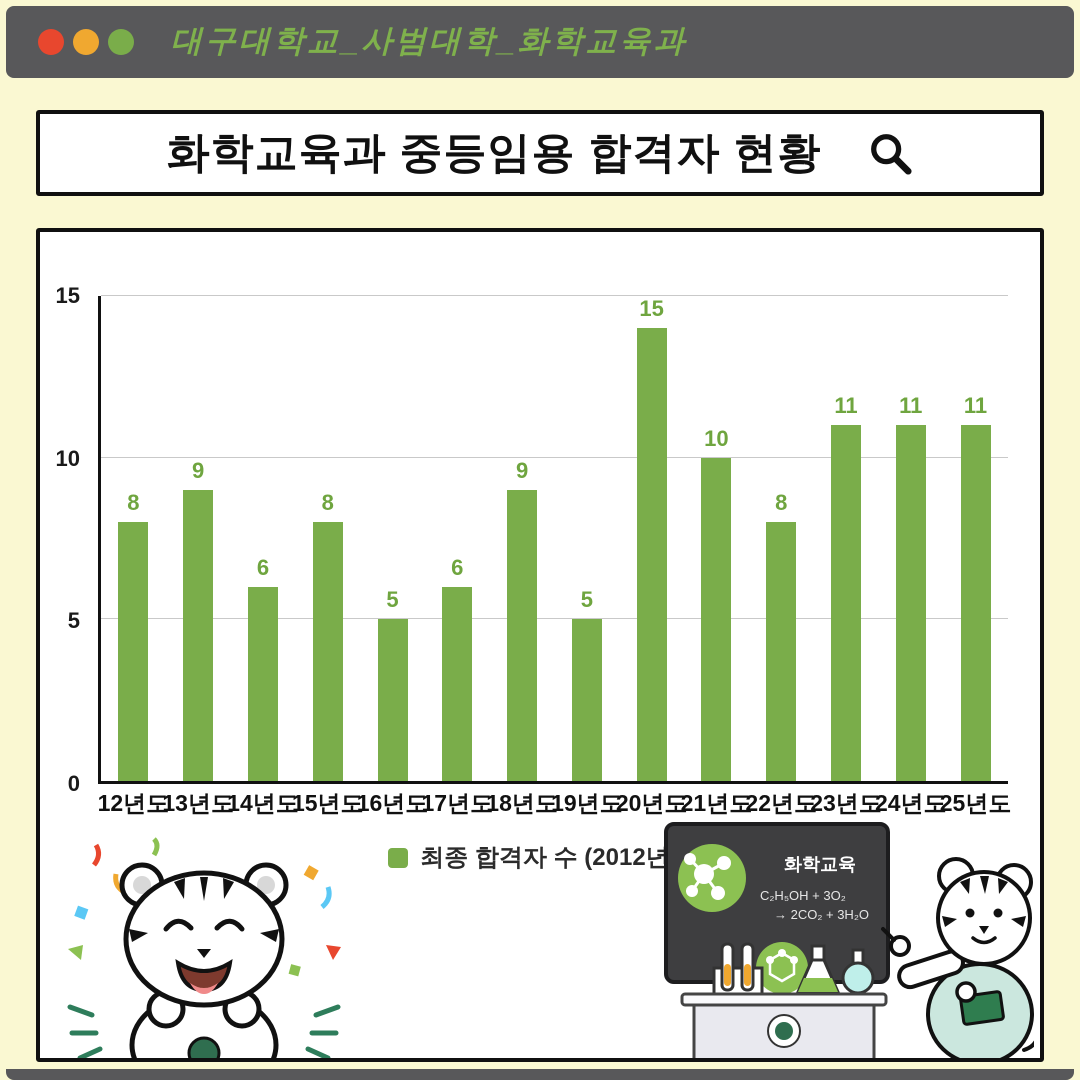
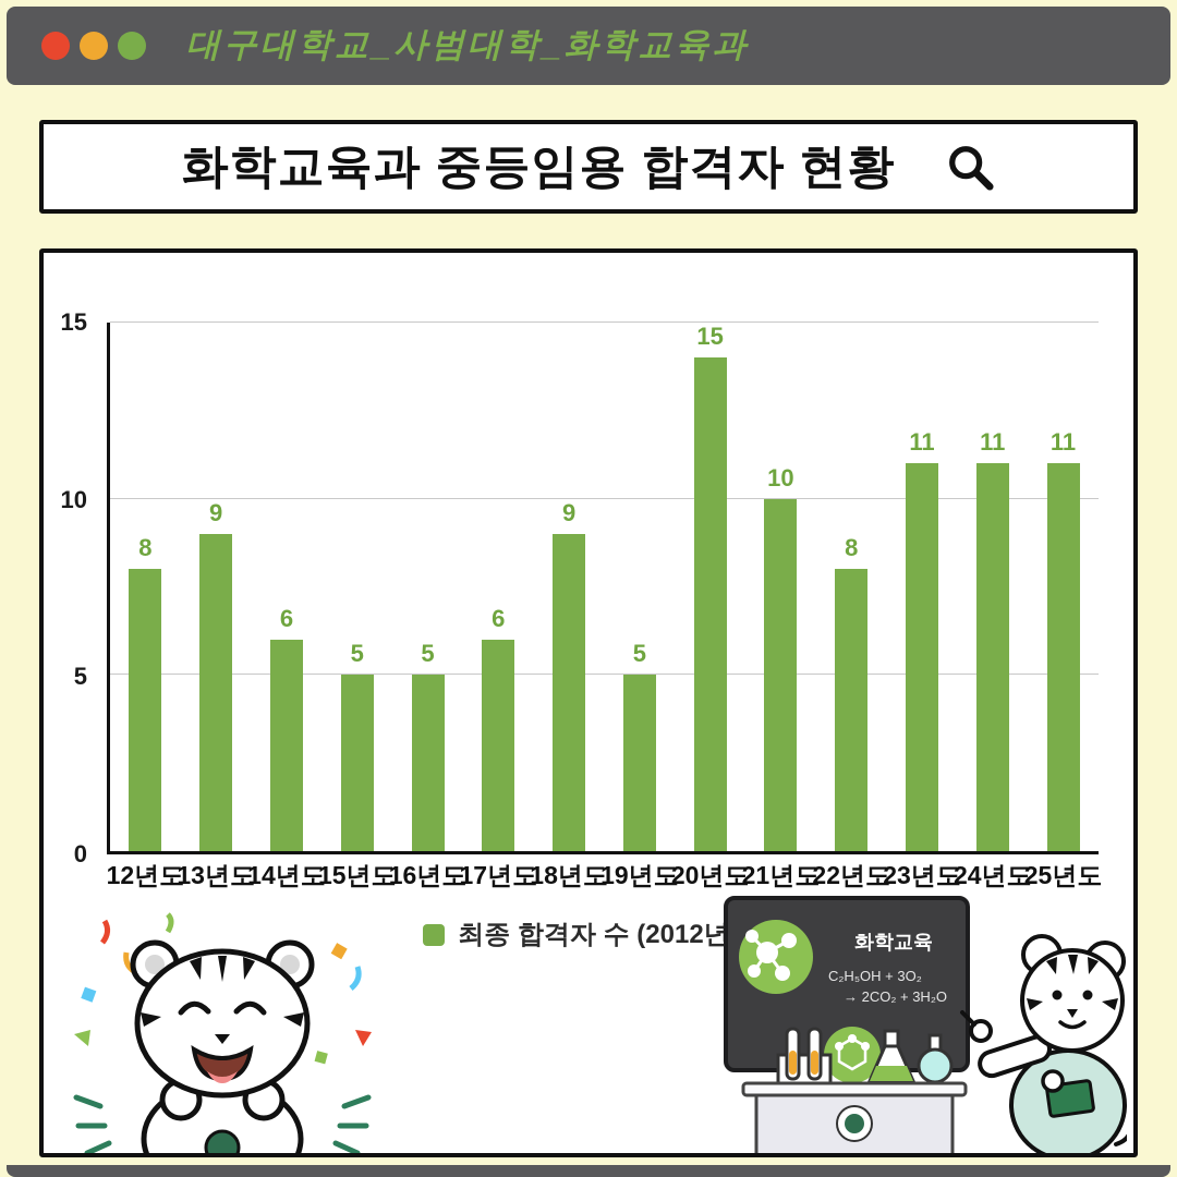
15년도: 8 -> 5
